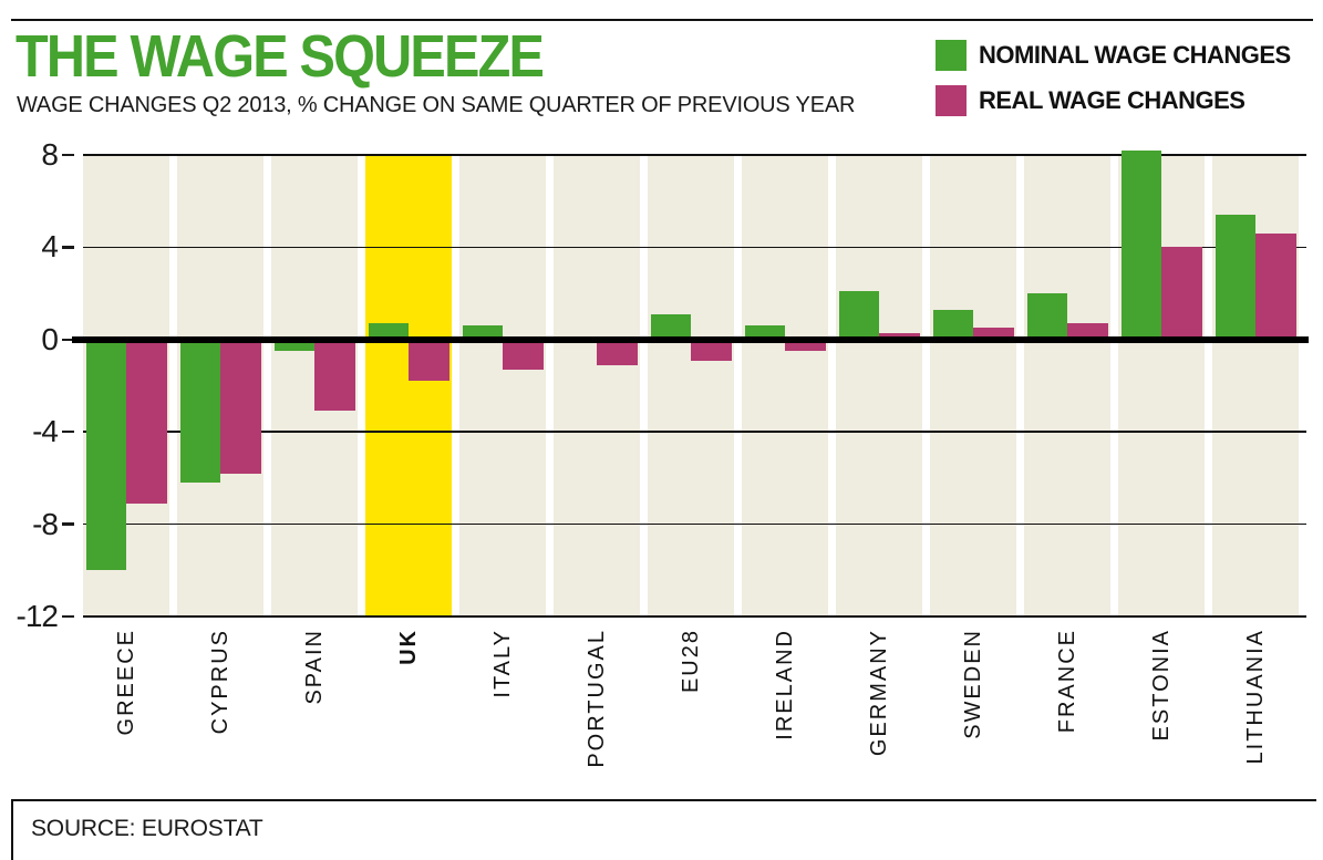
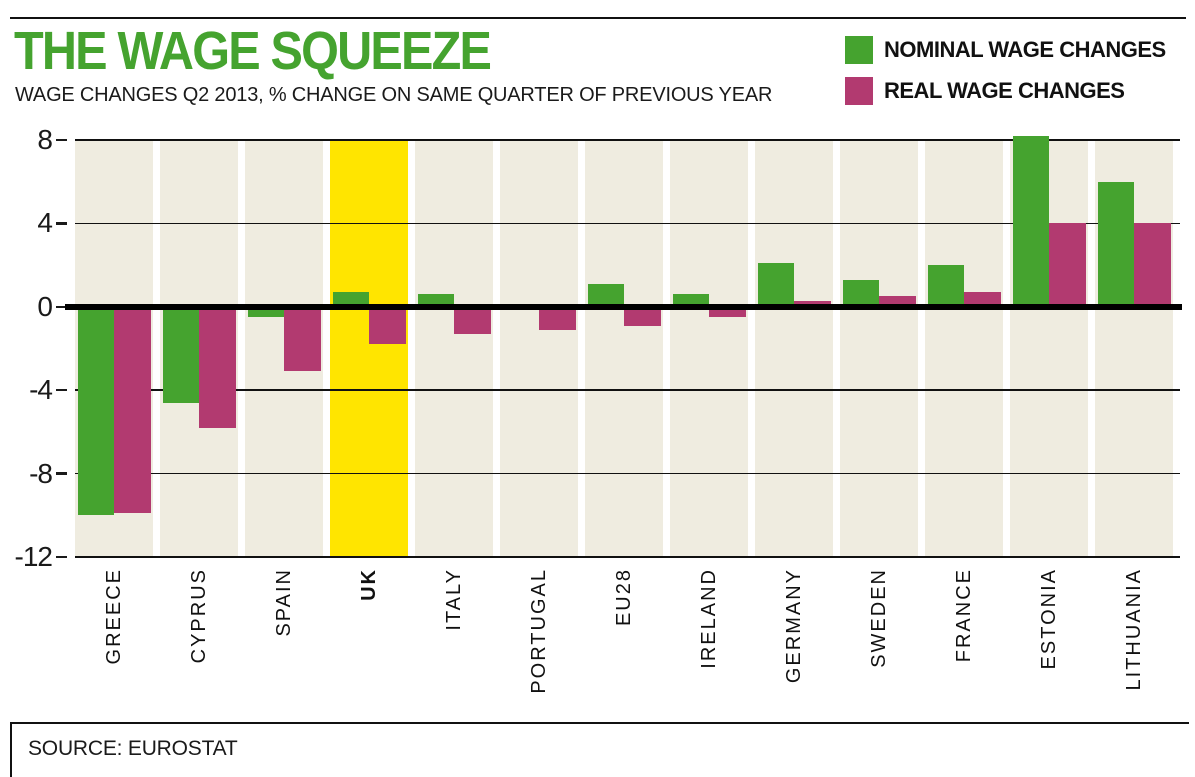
REAL WAGE CHANGES/GREECE: -7.1 -> -9.9
NOMINAL WAGE CHANGES/CYPRUS: -6.2 -> -4.6
NOMINAL WAGE CHANGES/LITHUANIA: 5.4 -> 6.0
REAL WAGE CHANGES/LITHUANIA: 4.6 -> 4.0
